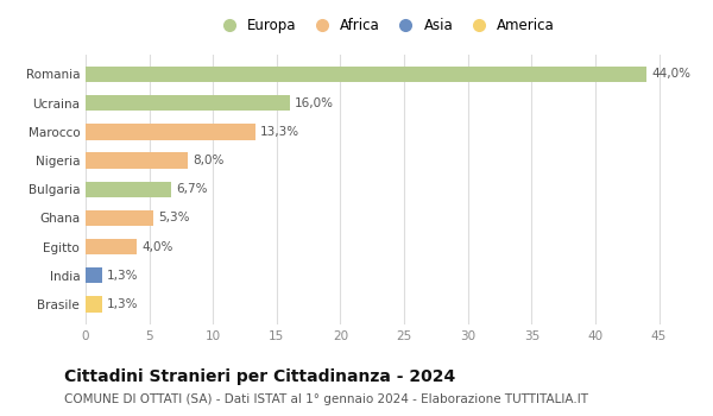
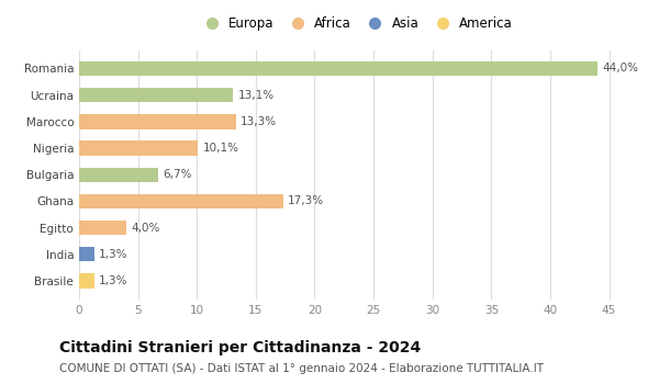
Ucraina: 16,0% -> 13,1%
Nigeria: 8,0% -> 10,1%
Ghana: 5,3% -> 17,3%
